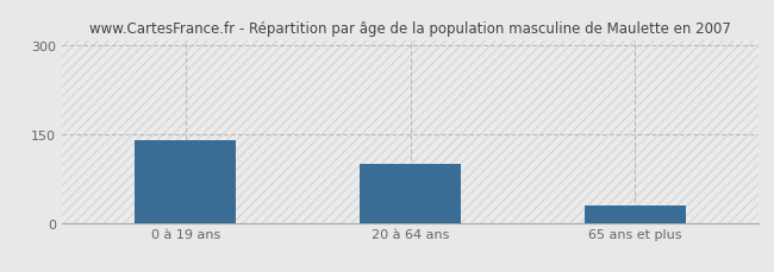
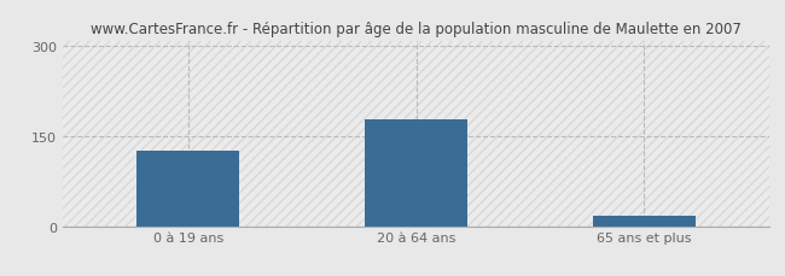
0 à 19 ans: 140 -> 125
20 à 64 ans: 100 -> 178
65 ans et plus: 30 -> 18
